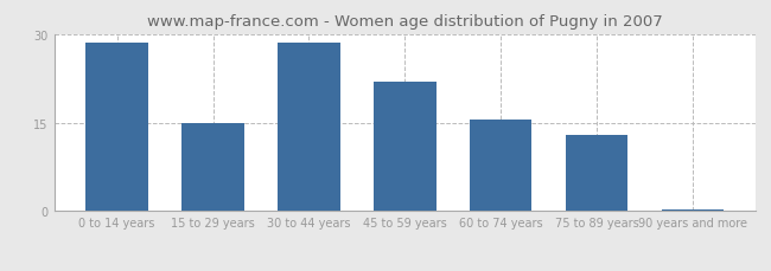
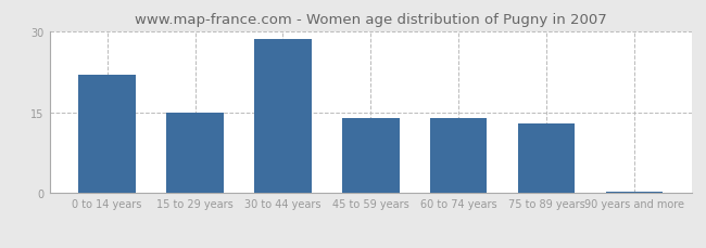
0 to 14 years: 28.5 -> 22.0
45 to 59 years: 22.0 -> 14.0
60 to 74 years: 15.5 -> 14.0
